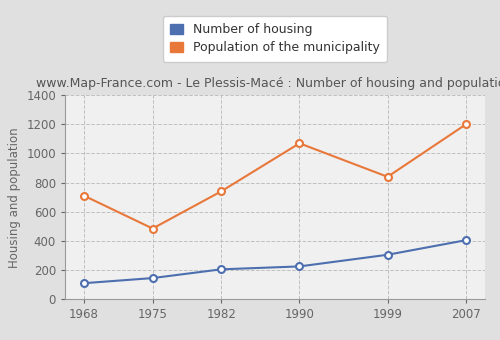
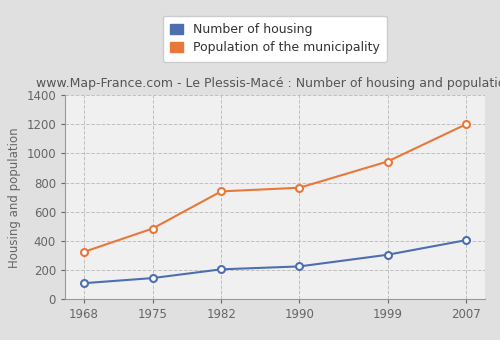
Population of the municipality/1968: 710 -> 320
Population of the municipality/1990: 1070 -> 760
Population of the municipality/1999: 840 -> 940
